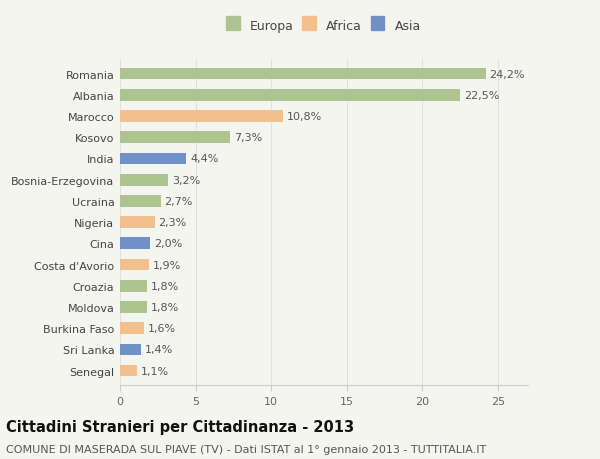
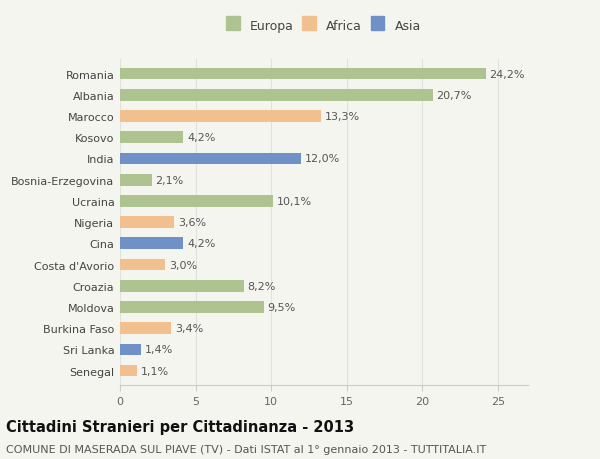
Albania: 22,5% -> 20,7%
Marocco: 10,8% -> 13,3%
Kosovo: 7,3% -> 4,2%
India: 4,4% -> 12,0%
Bosnia-Erzegovina: 3,2% -> 2,1%
Ucraina: 2,7% -> 10,1%
Nigeria: 2,3% -> 3,6%
Cina: 2,0% -> 4,2%
Costa d'Avorio: 1,9% -> 3,0%
Croazia: 1,8% -> 8,2%
Moldova: 1,8% -> 9,5%
Burkina Faso: 1,6% -> 3,4%
